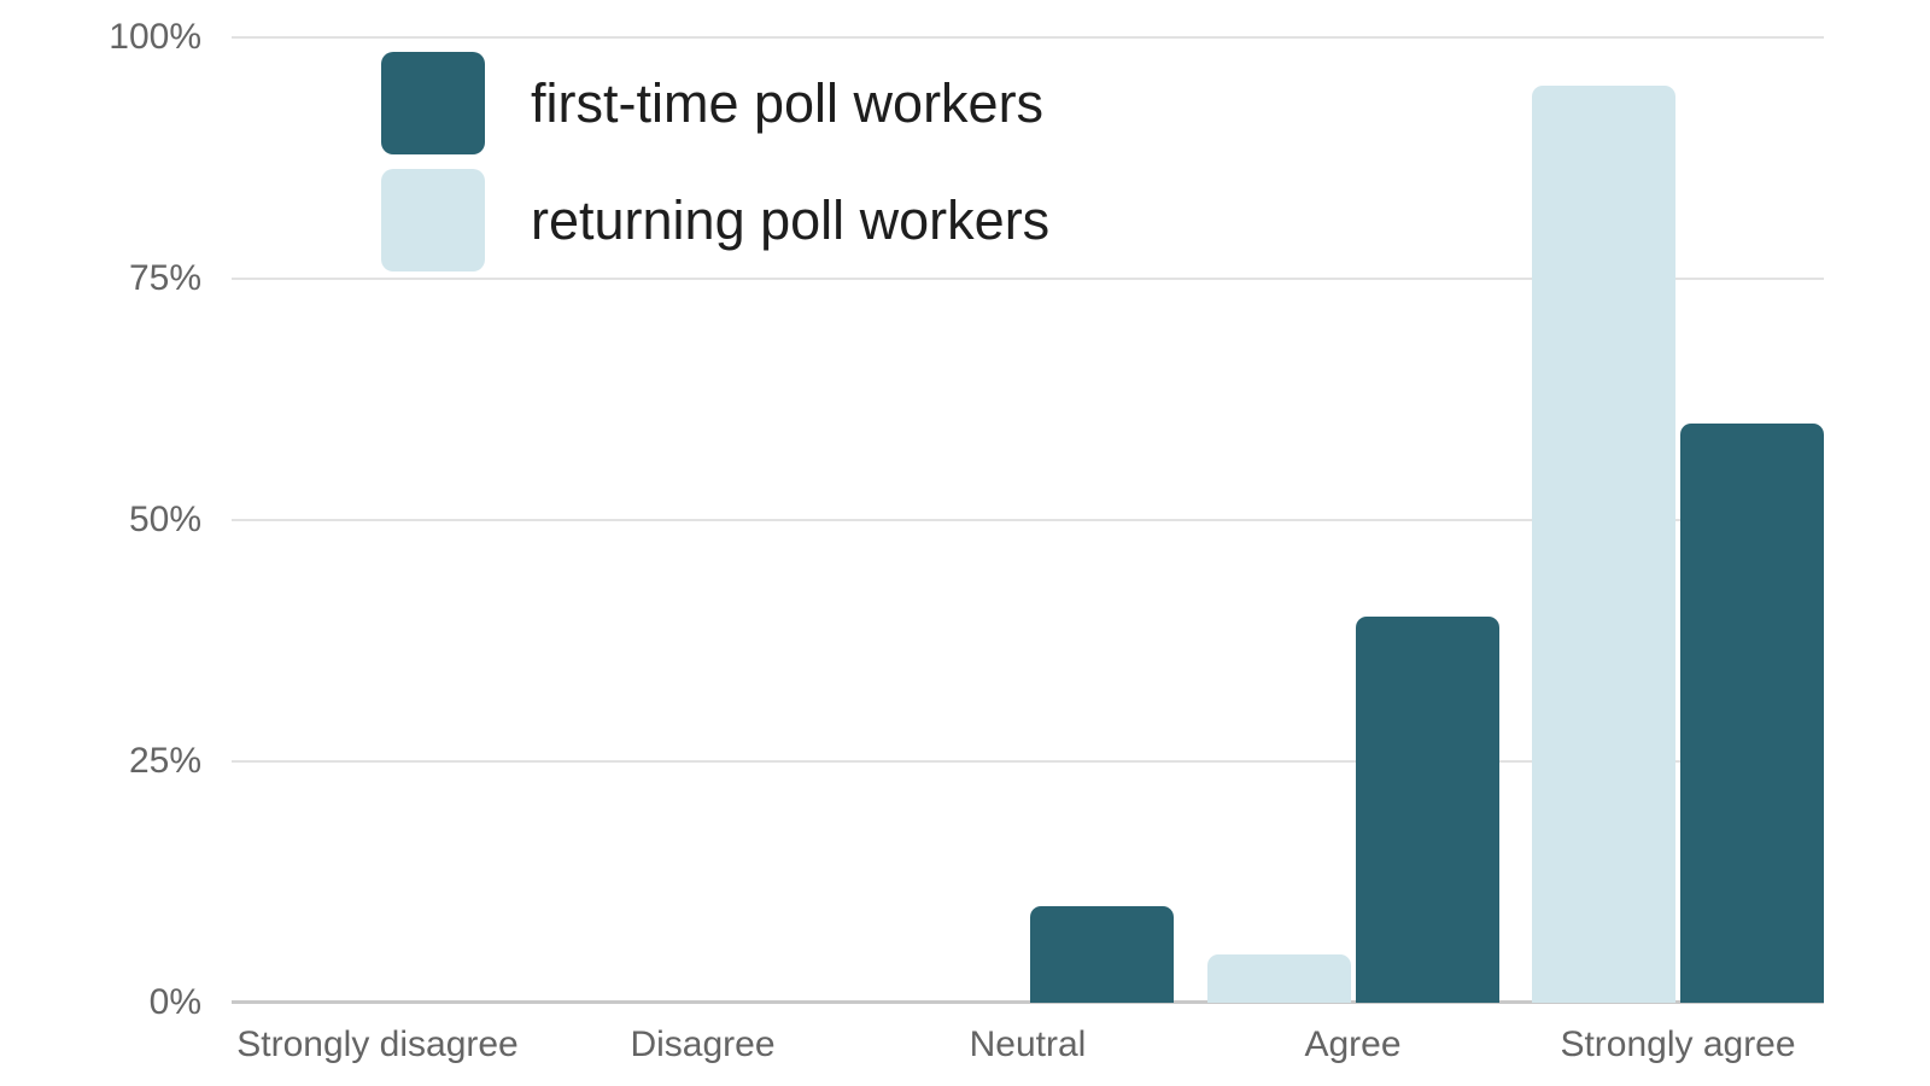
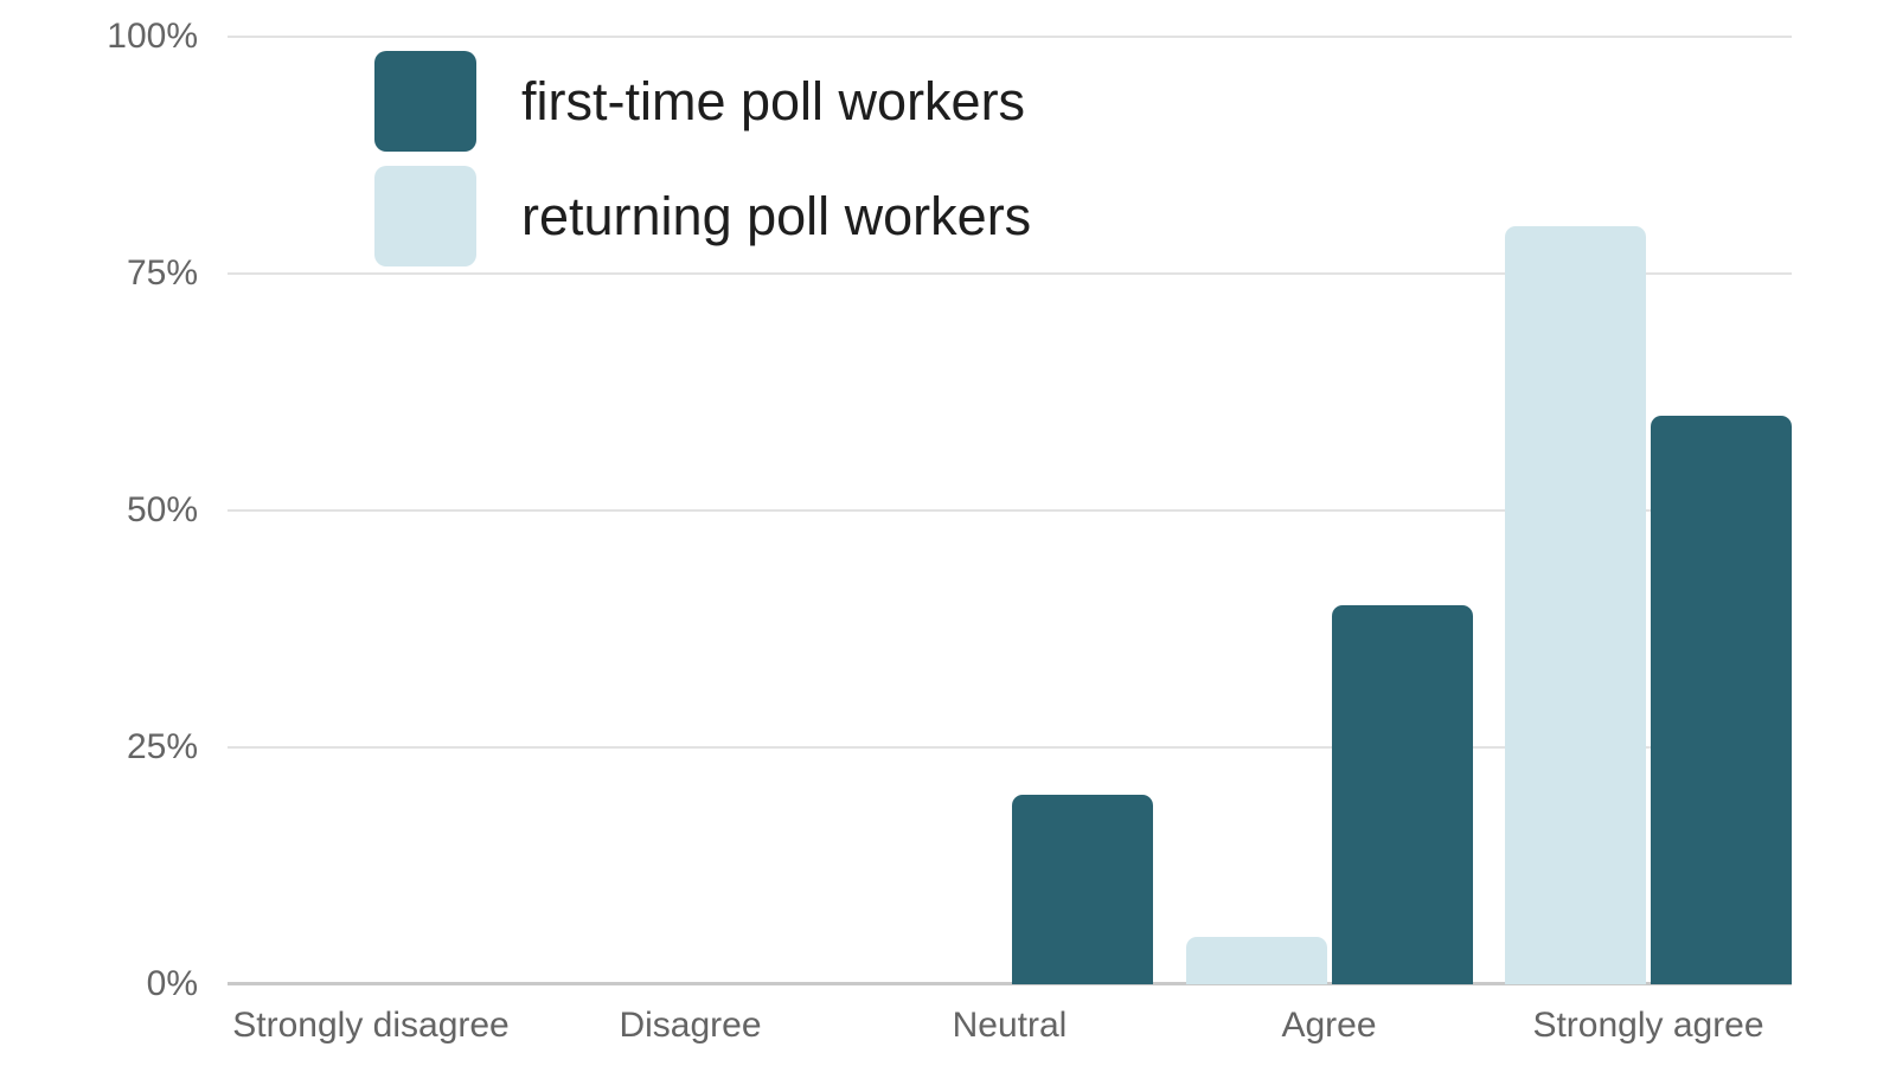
first-time poll workers/Neutral: 10% -> 20%
returning poll workers/Strongly agree: 95% -> 80%
